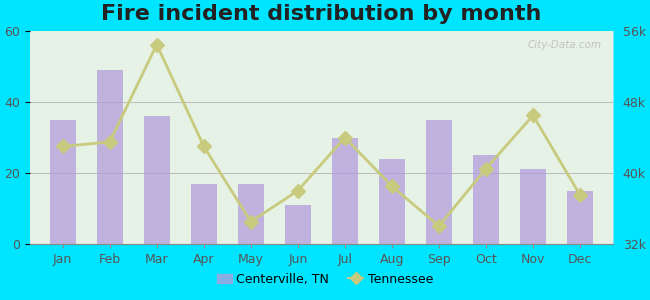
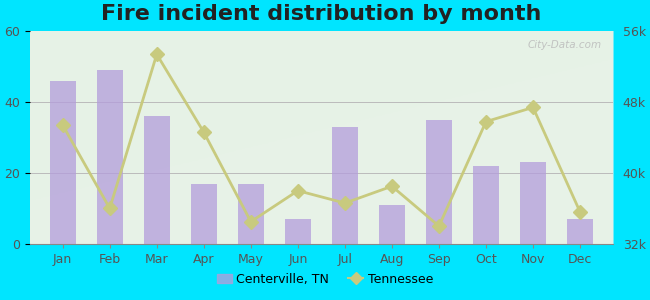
Centerville, TN/Jan: 35 -> 46
Tennessee/Jan: 43.0k -> 45.4k
Tennessee/Feb: 43.5k -> 36.0k
Tennessee/Mar: 54.5k -> 53.4k
Tennessee/Apr: 43.0k -> 44.6k
Centerville, TN/Jun: 11 -> 7
Centerville, TN/Jul: 30 -> 33
Tennessee/Jul: 44.0k -> 36.6k
Centerville, TN/Aug: 24 -> 11
Centerville, TN/Oct: 25 -> 22
Tennessee/Oct: 40.5k -> 45.8k
Centerville, TN/Nov: 21 -> 23
Tennessee/Nov: 46.5k -> 47.4k
Centerville, TN/Dec: 15 -> 7
Tennessee/Dec: 37.5k -> 35.6k
